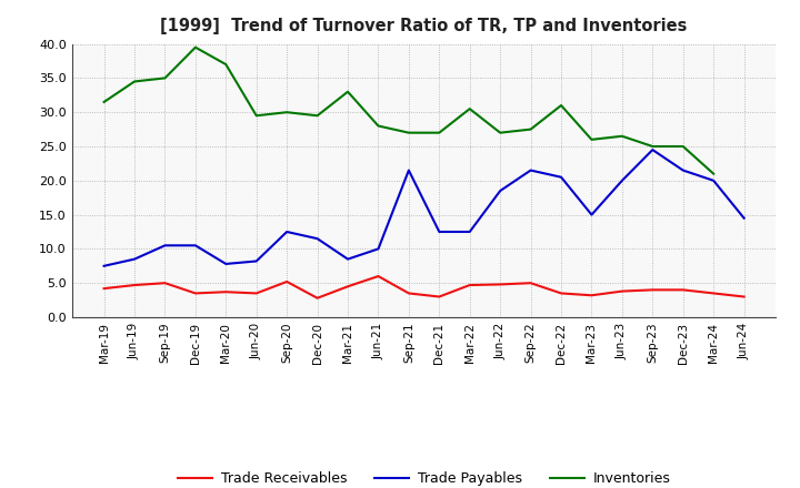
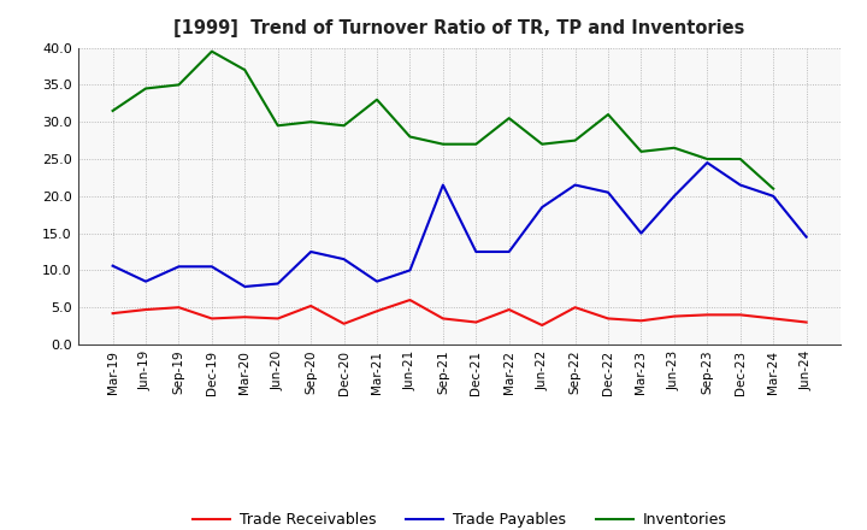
Trade Payables/Mar-19: 7.5 -> 10.6
Trade Receivables/Jun-22: 4.8 -> 2.6
